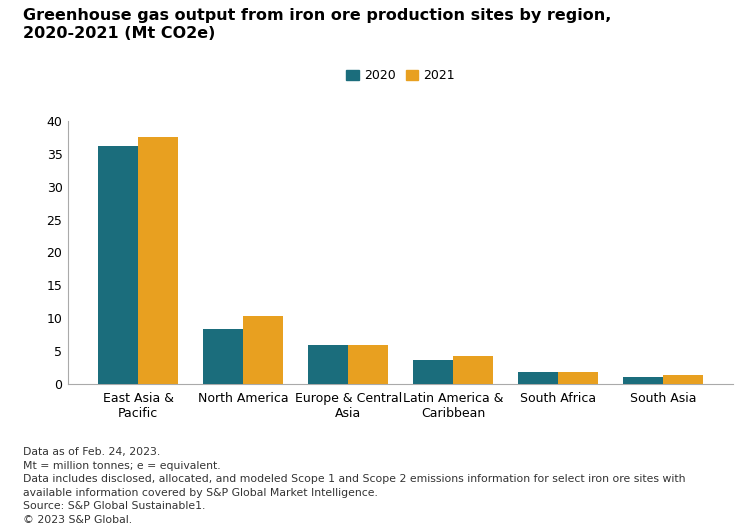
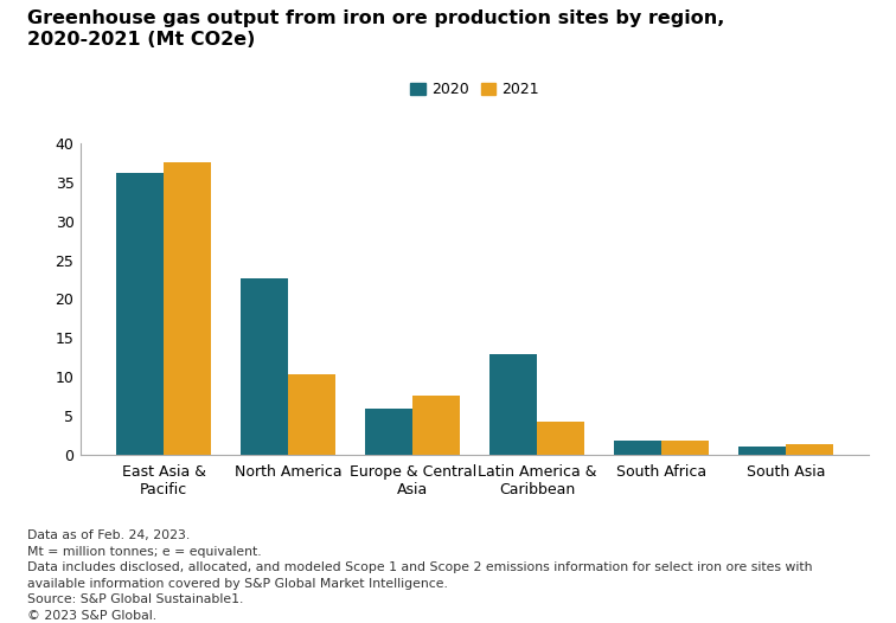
2020/North America: 8.3 -> 22.6
2021/Europe & Central Asia: 6.0 -> 7.6
2020/Latin America & Caribbean: 3.7 -> 13.0
